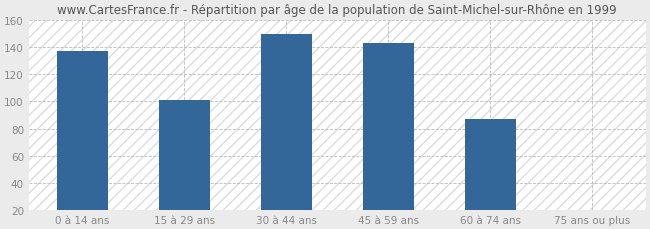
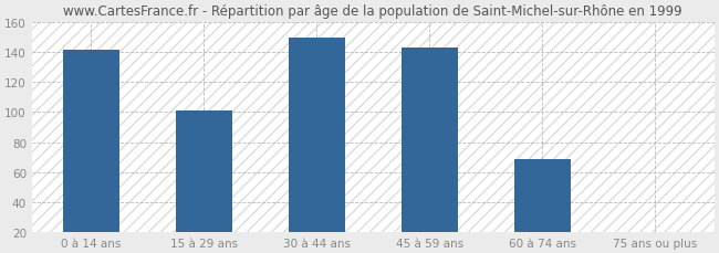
0 à 14 ans: 137 -> 142
60 à 74 ans: 87 -> 69
